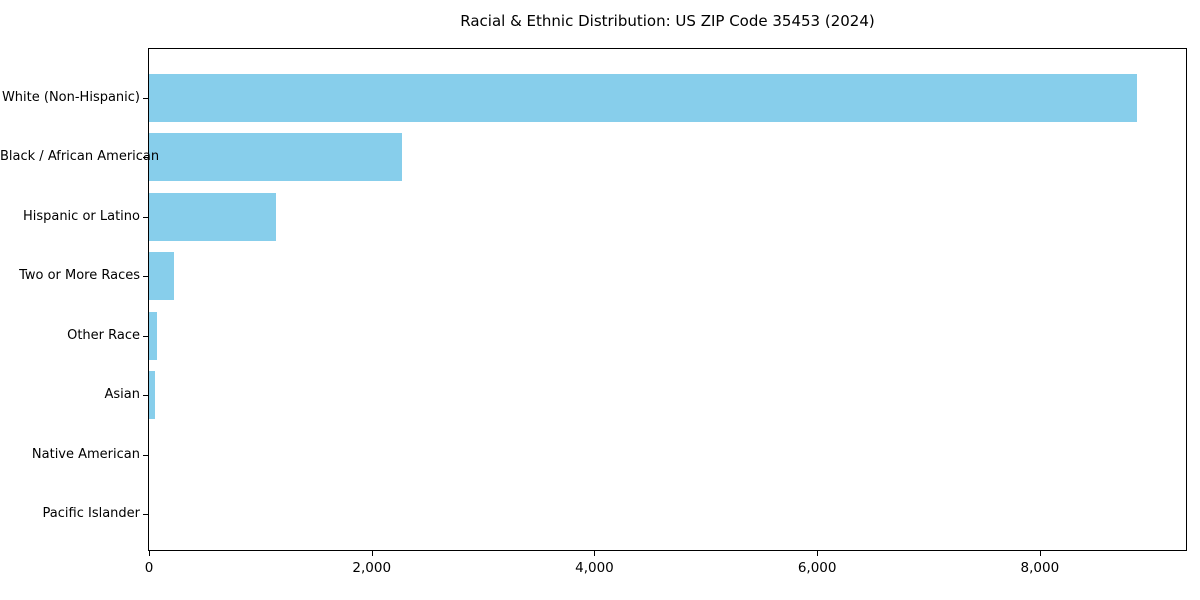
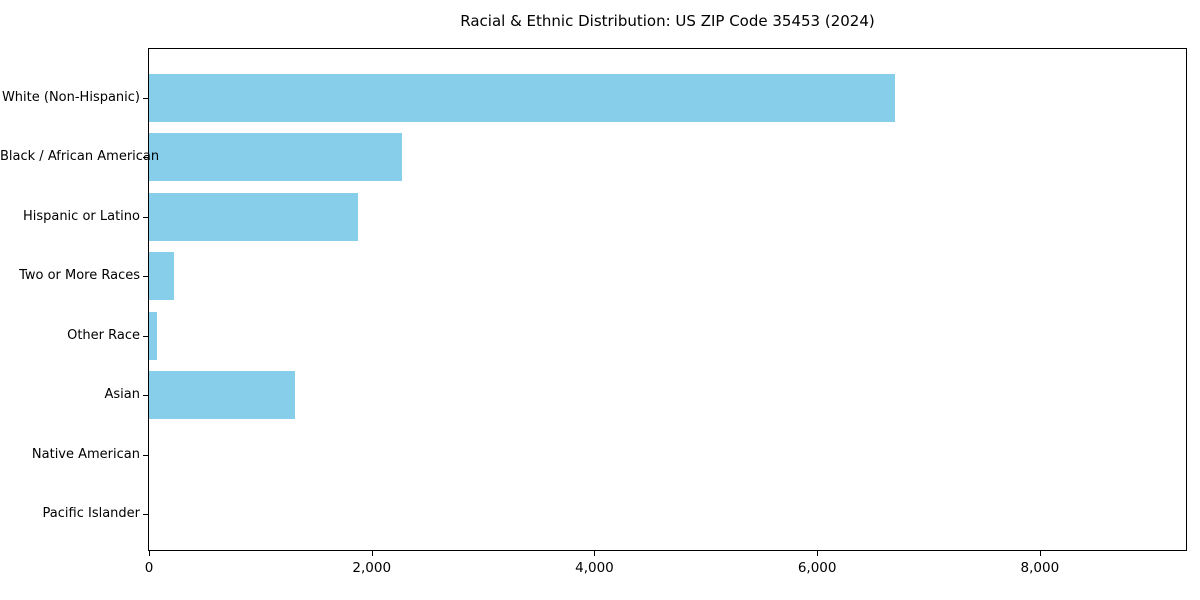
White (Non-Hispanic): 8870 -> 6700
Hispanic or Latino: 1140 -> 1880
Asian: 50 -> 1310
